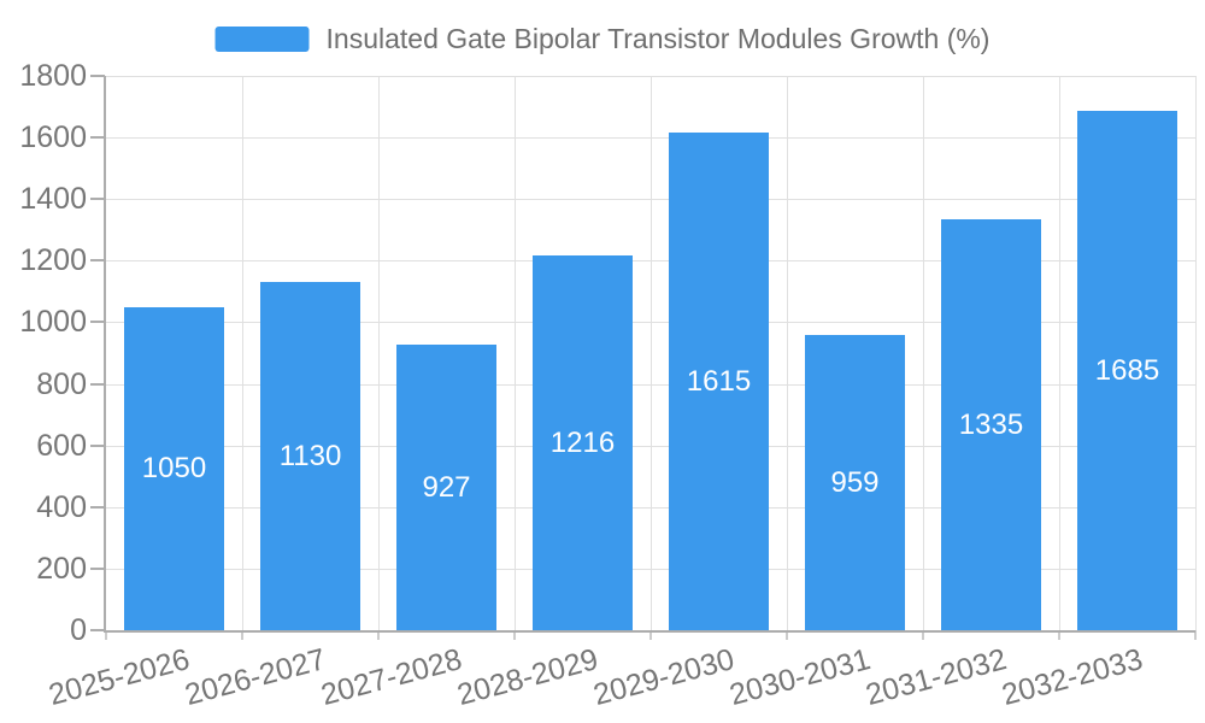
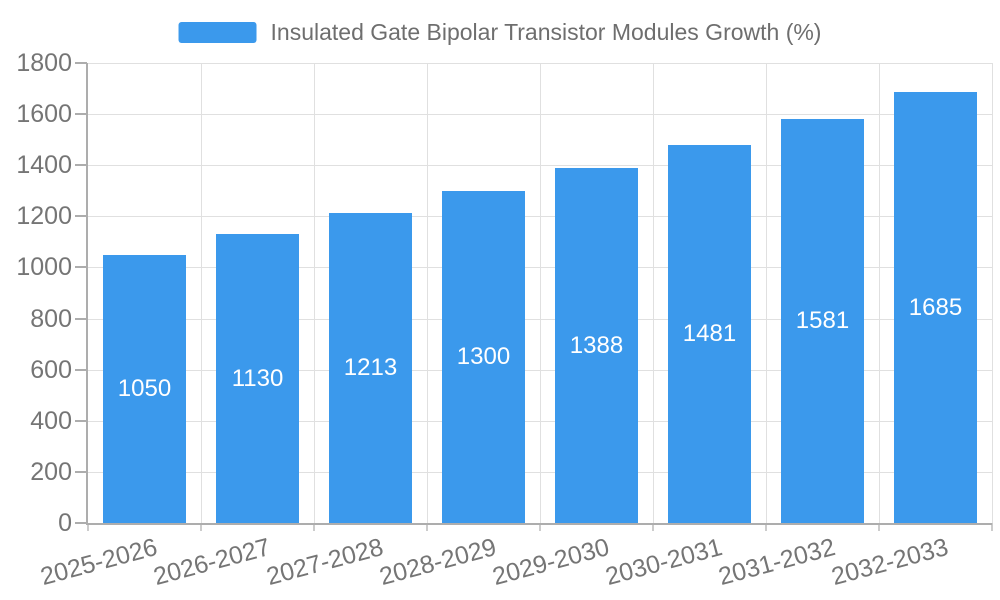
2027-2028: 927 -> 1213
2028-2029: 1216 -> 1300
2029-2030: 1615 -> 1388
2030-2031: 959 -> 1481
2031-2032: 1335 -> 1581
